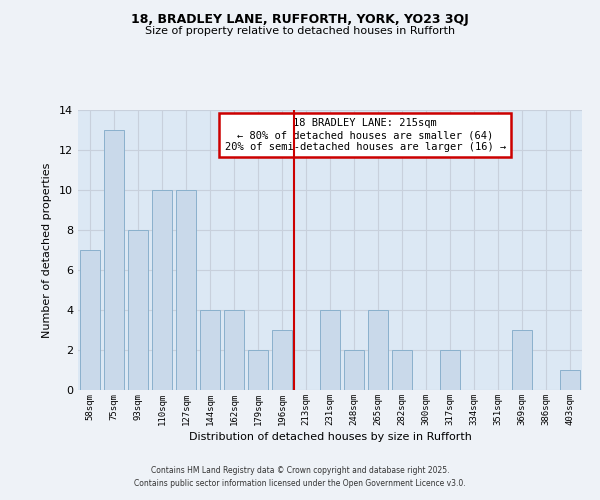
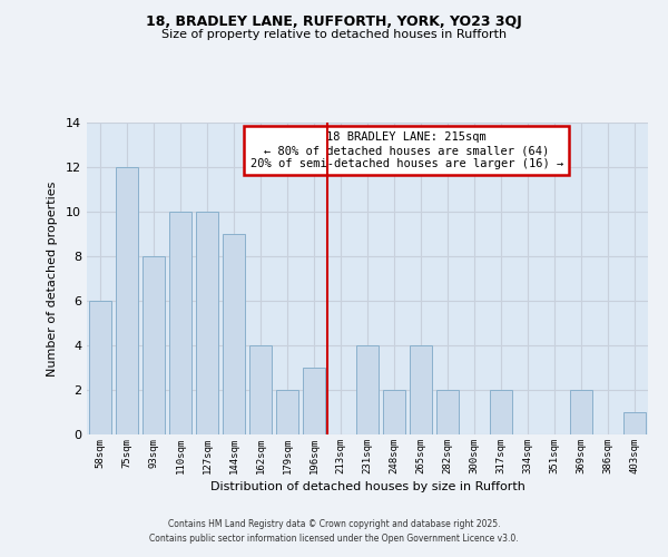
58sqm: 7 -> 6
75sqm: 13 -> 12
144sqm: 4 -> 9
369sqm: 3 -> 2
